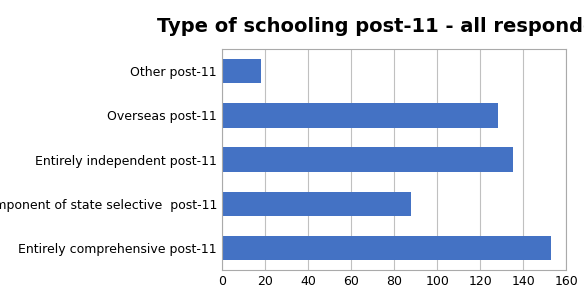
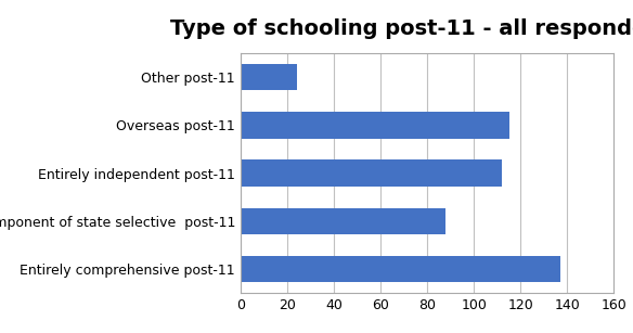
Other post-11: 18 -> 24
Overseas post-11: 128 -> 115
Entirely independent post-11: 135 -> 112
Entirely comprehensive post-11: 153 -> 137
